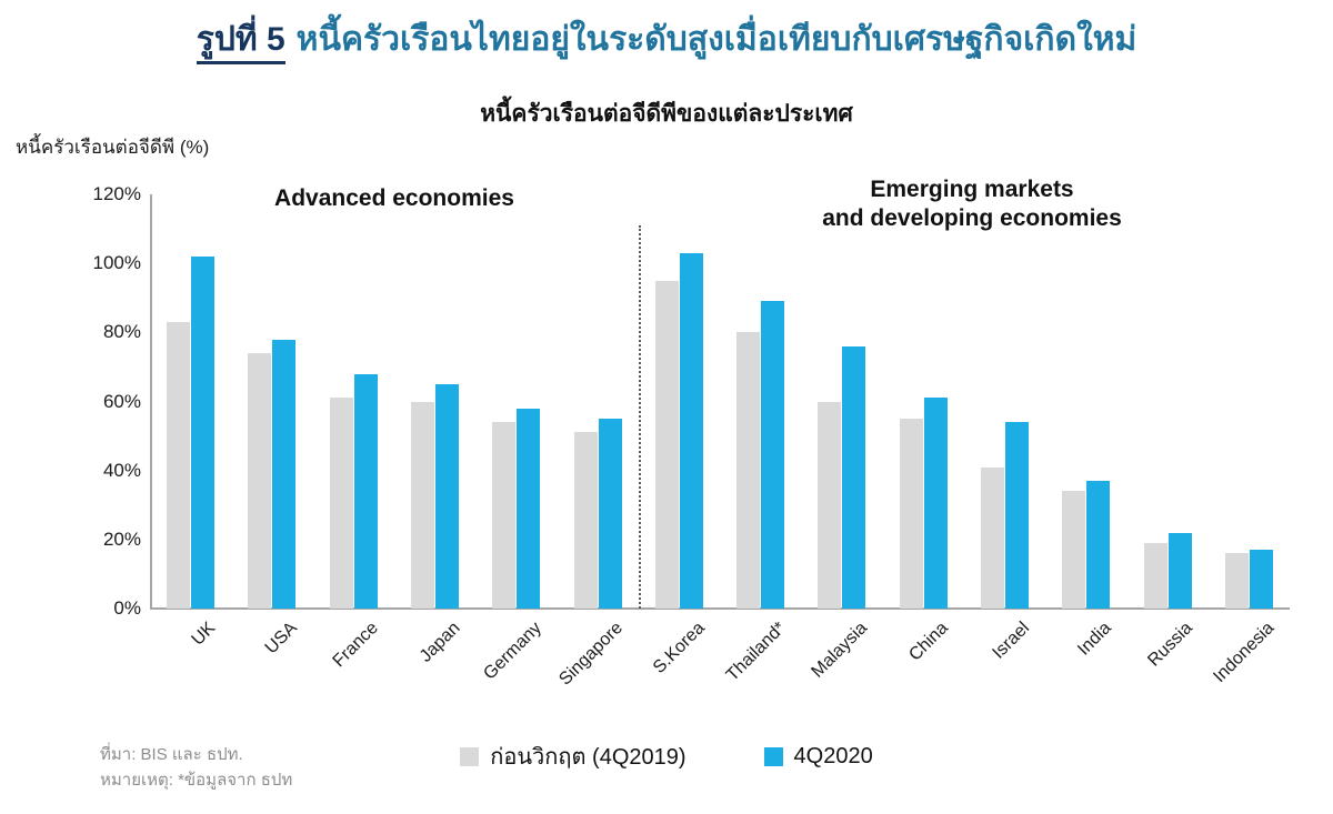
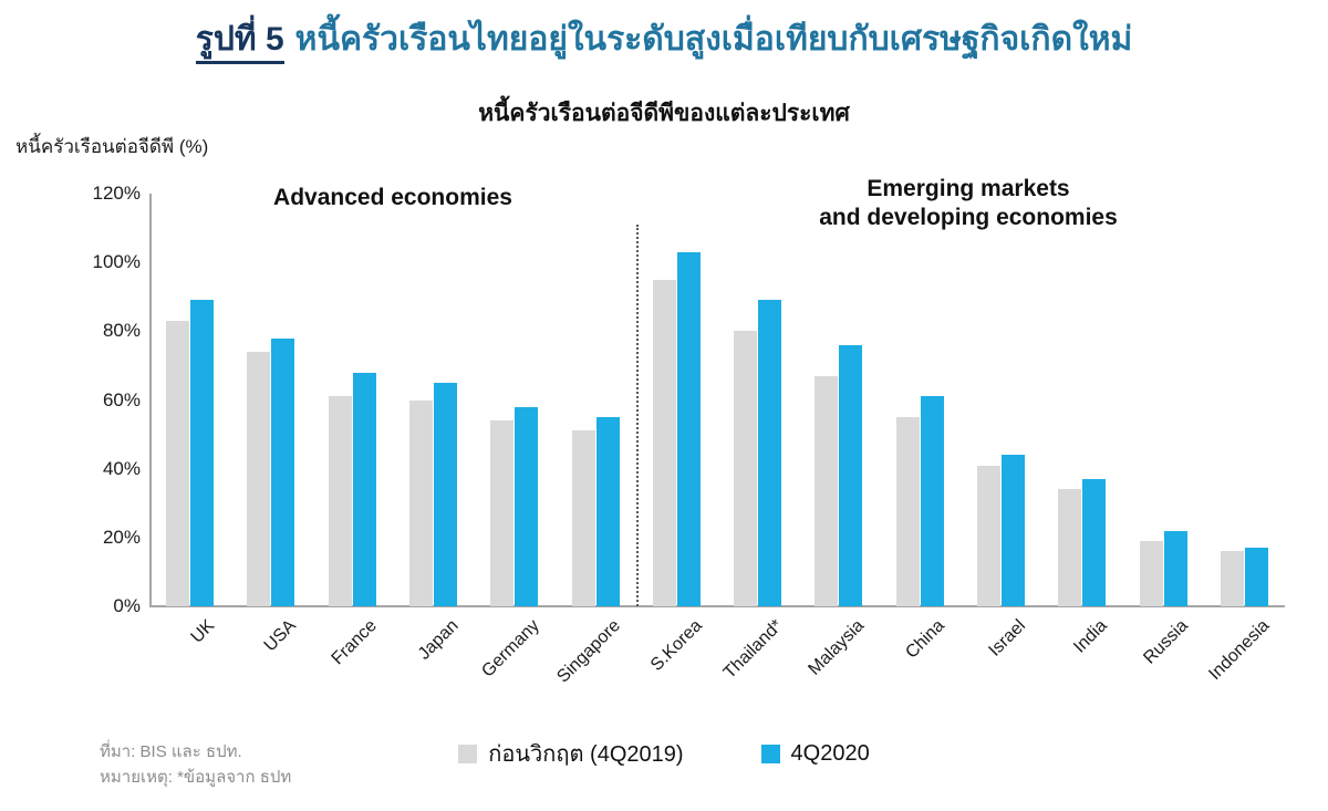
4Q2020/UK: 102% -> 89%
ก่อนวิกฤต (4Q2019)/Malaysia: 60% -> 67%
4Q2020/Israel: 54% -> 44%
